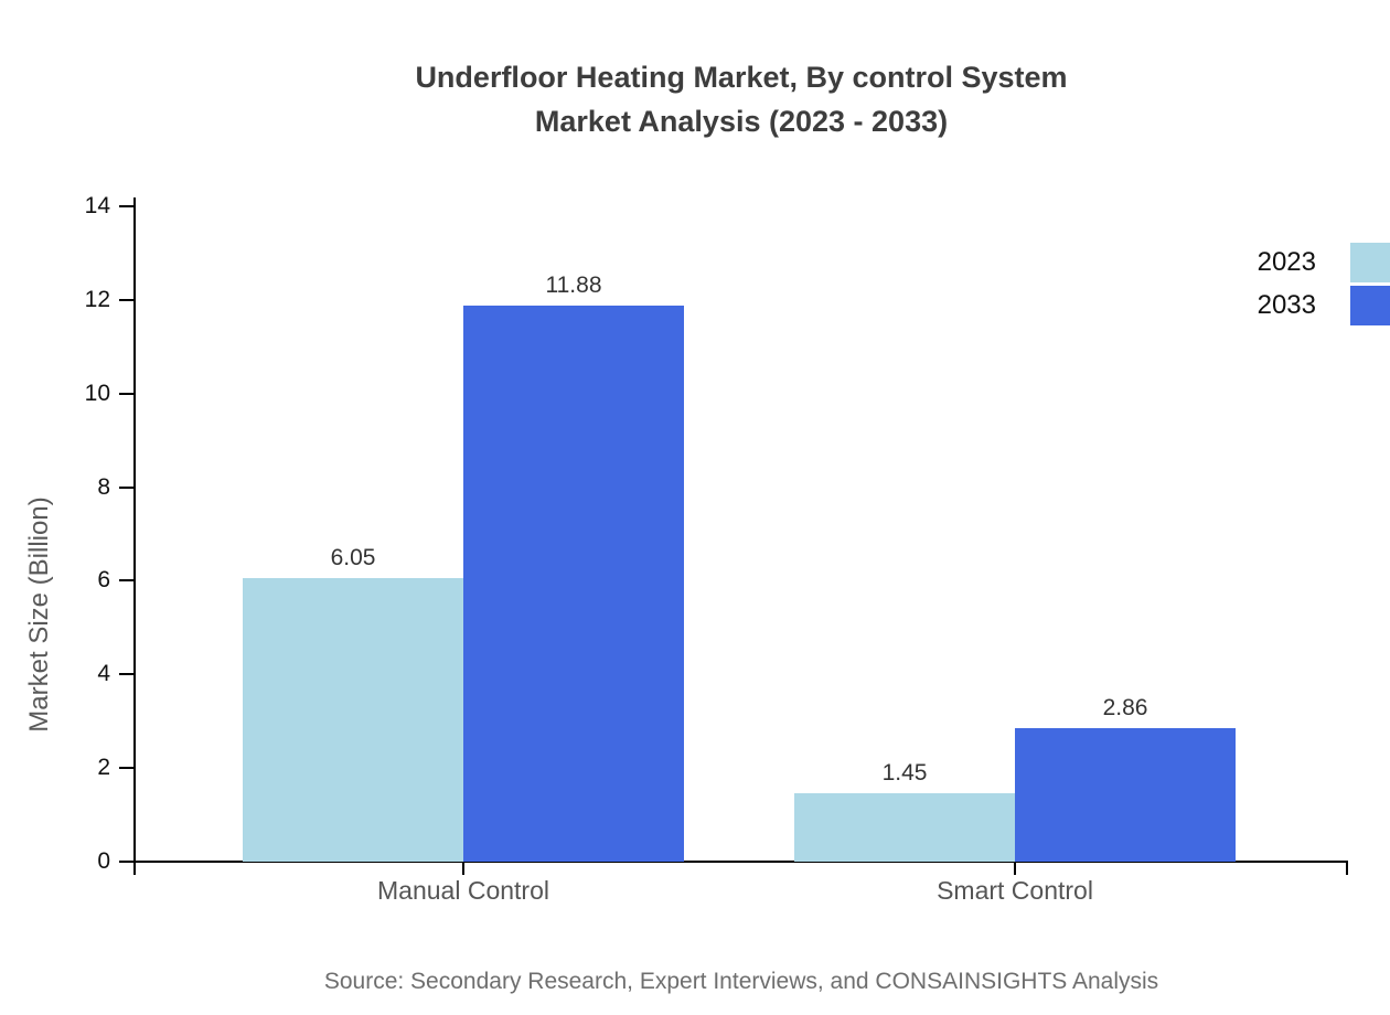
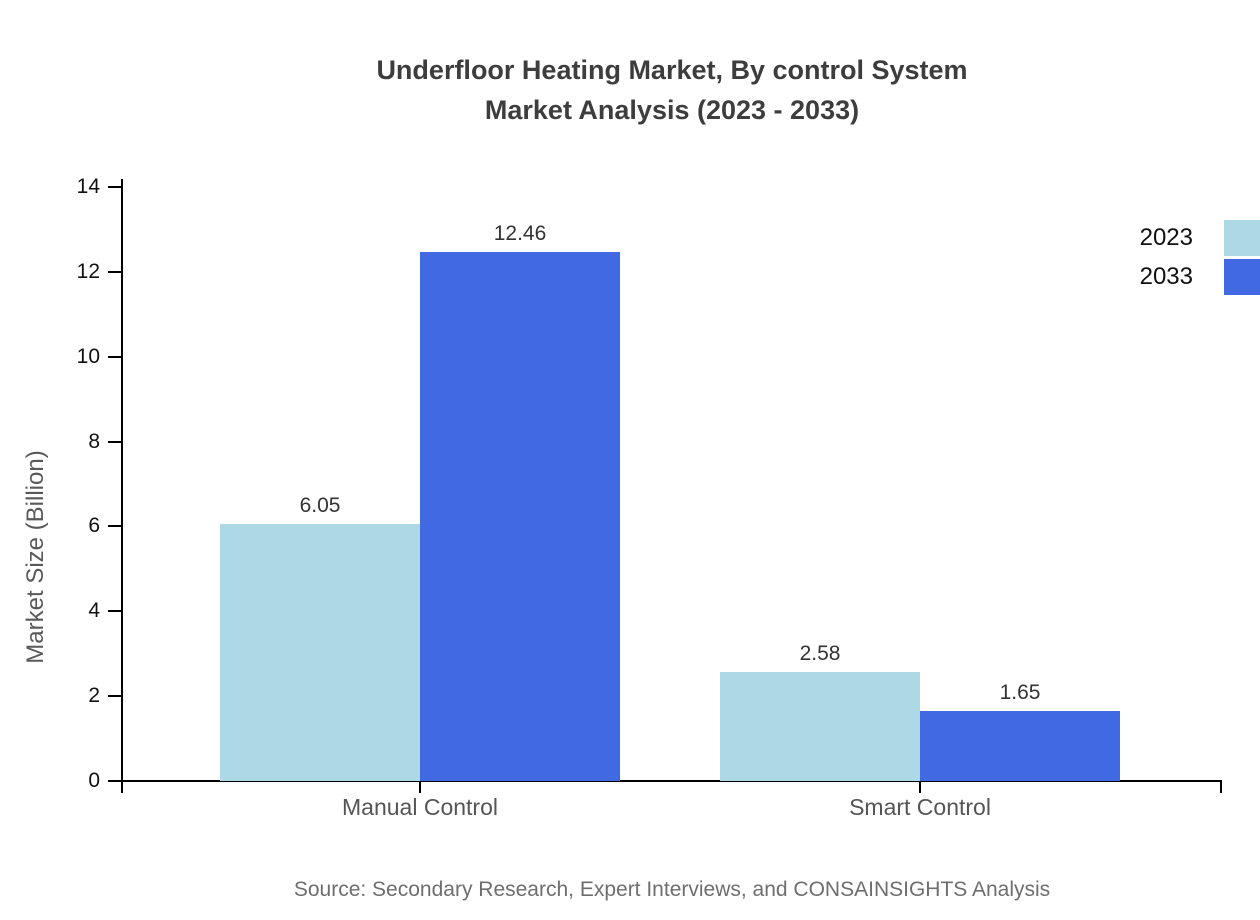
2033/Manual Control: 11.88 -> 12.46
2023/Smart Control: 1.45 -> 2.58
2033/Smart Control: 2.86 -> 1.65
